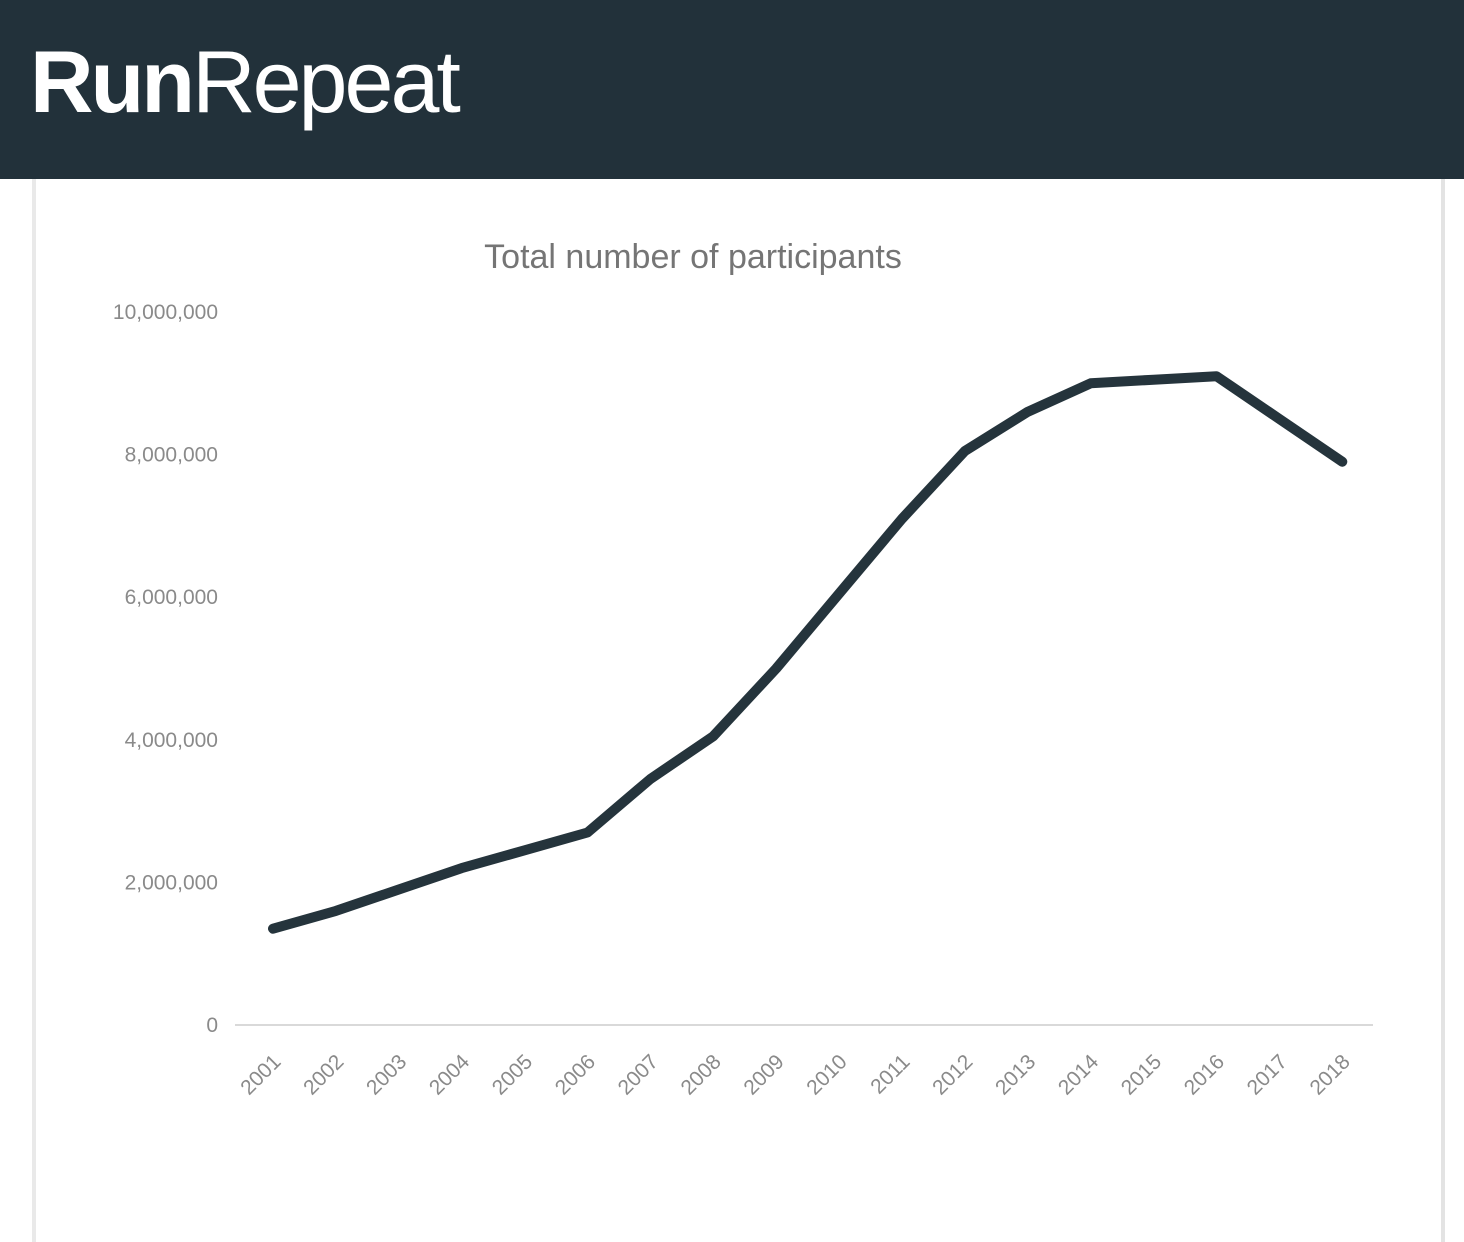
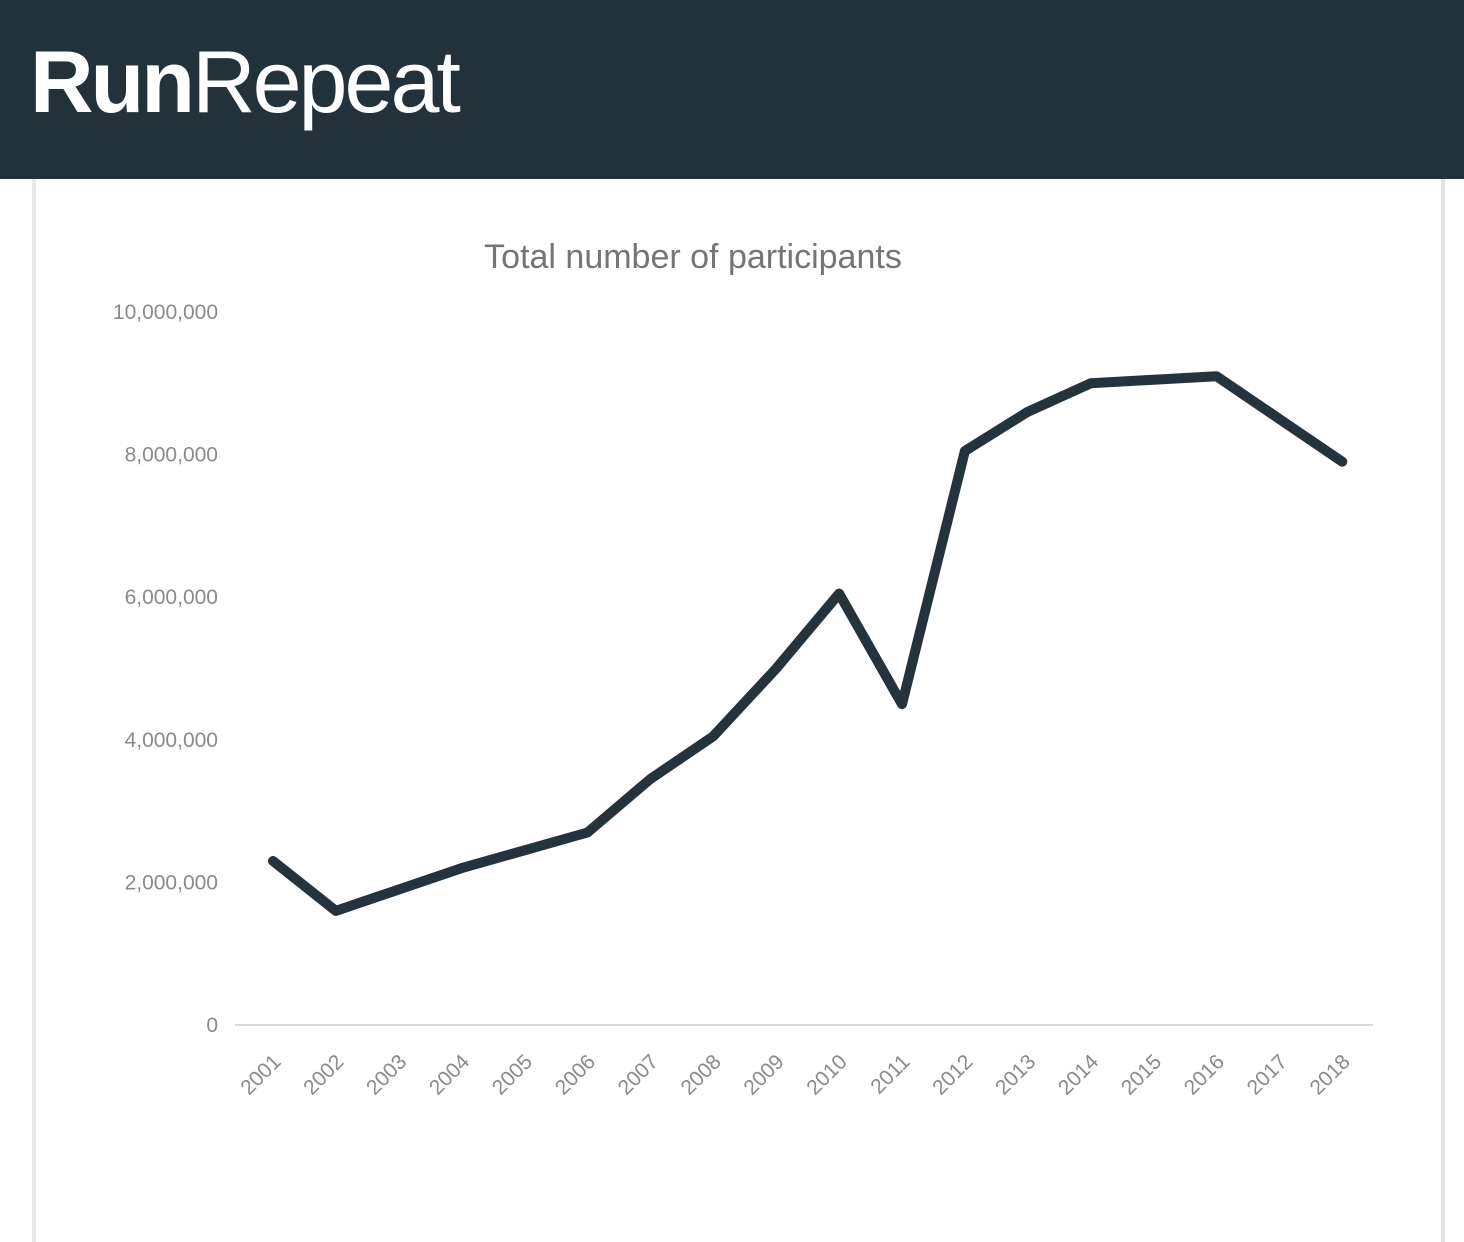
2001: 1400000 -> 2300000
2011: 7100000 -> 4500000
